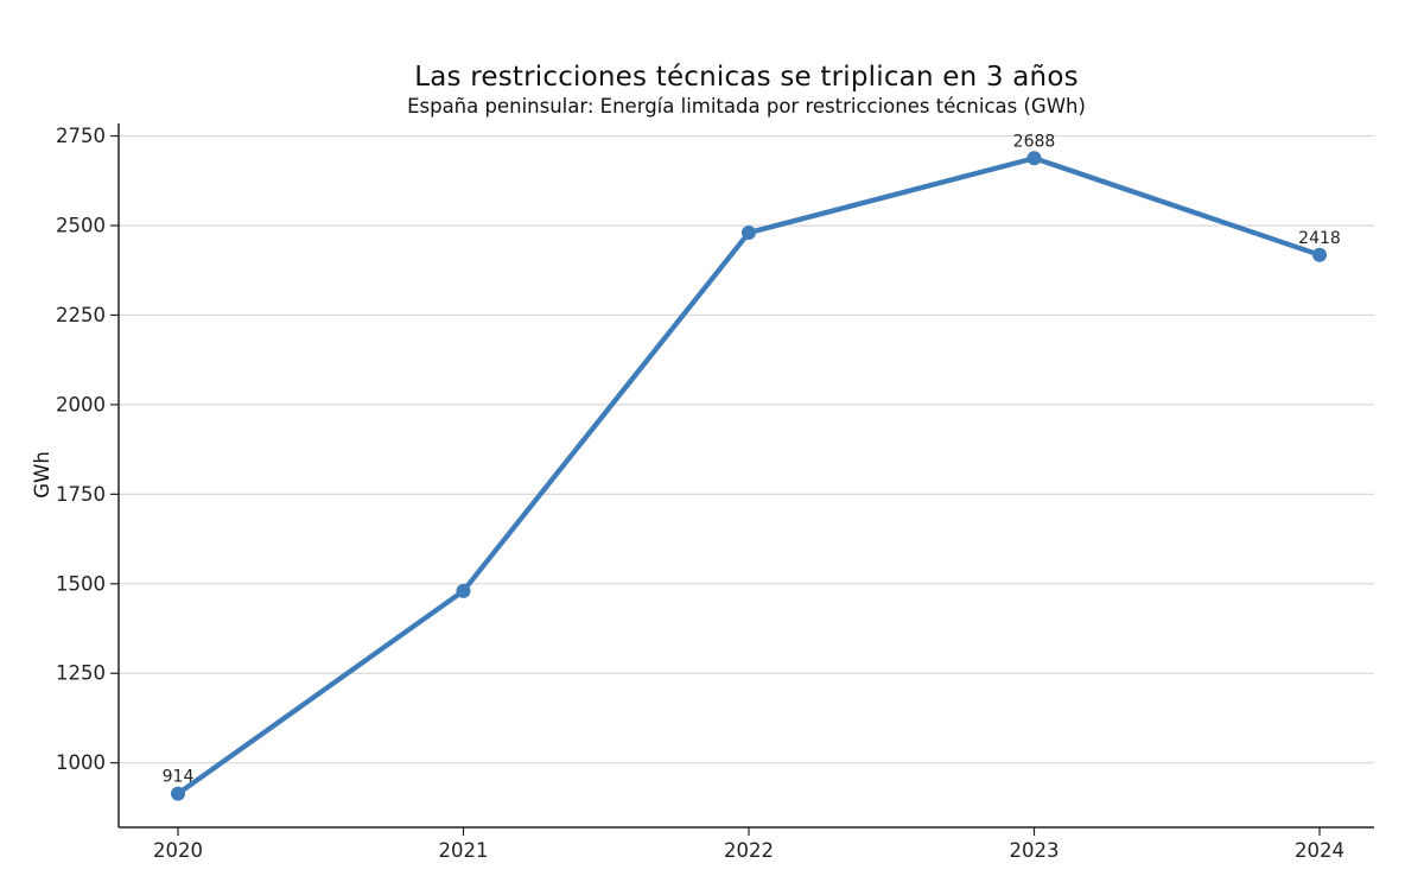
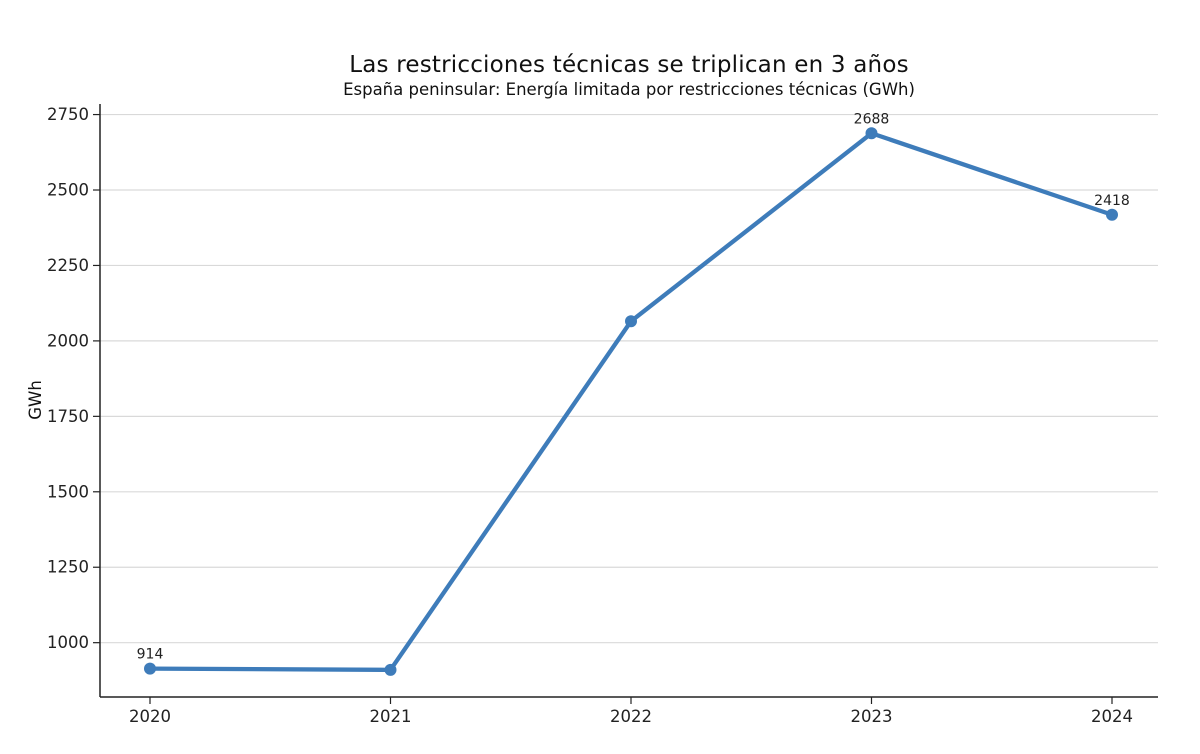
2021: 1480 -> 910
2022: 2480 -> 2060
